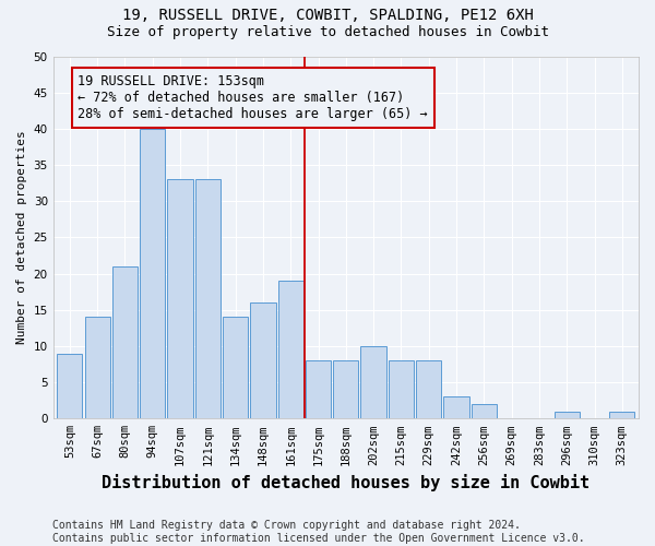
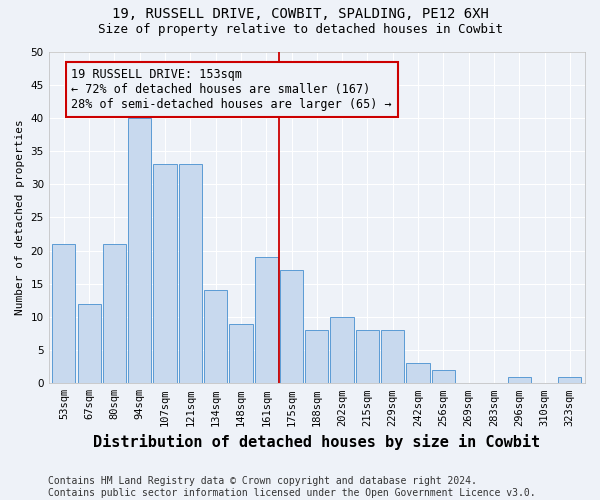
53sqm: 9 -> 21
67sqm: 14 -> 12
148sqm: 16 -> 9
175sqm: 8 -> 17
